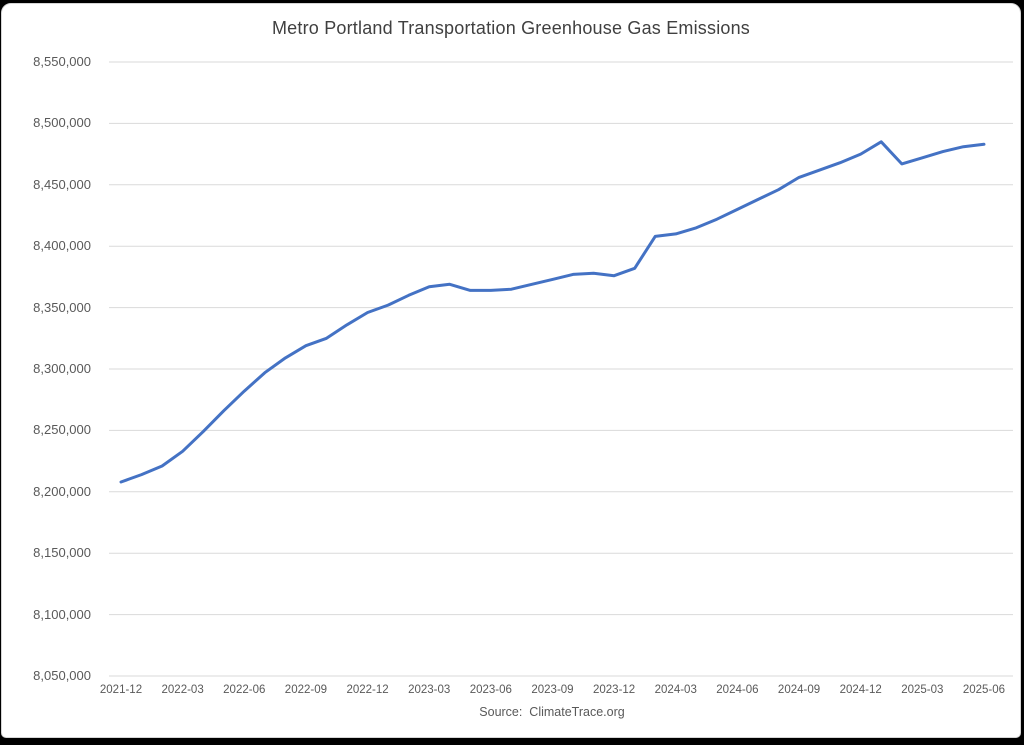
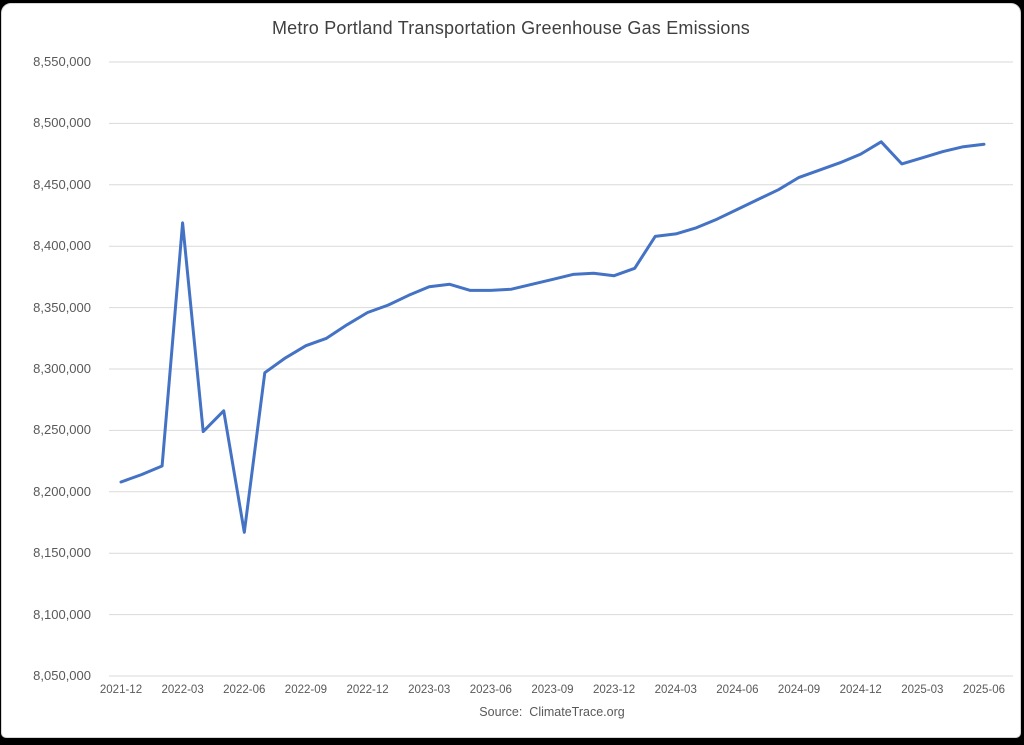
2022-03: 8233000 -> 8419000
2022-06: 8282000 -> 8167000
